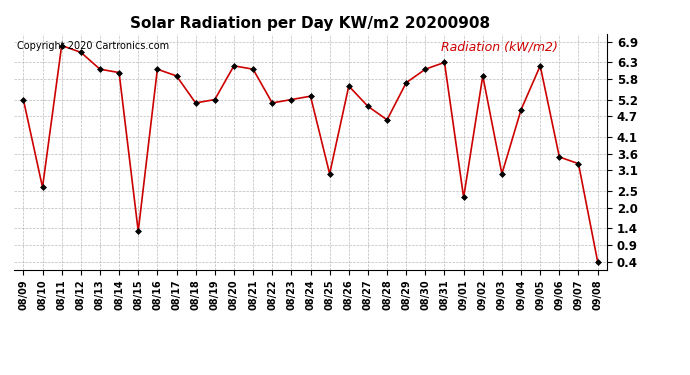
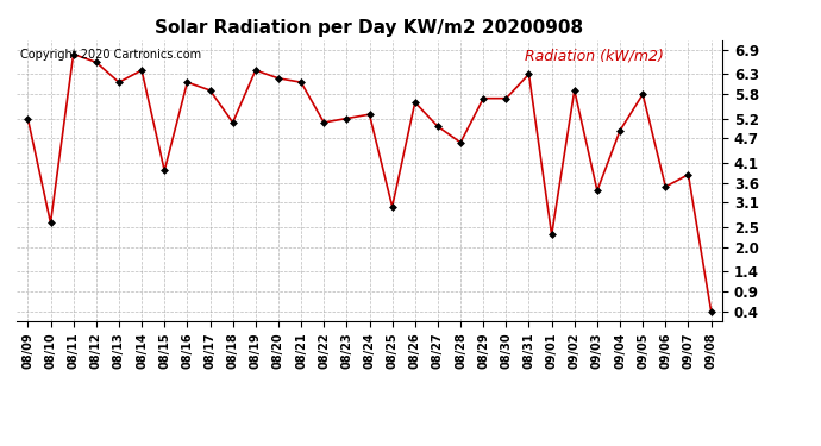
08/14: 6.0 -> 6.4
08/15: 1.3 -> 3.9
08/19: 5.2 -> 6.4
08/30: 6.1 -> 5.7
09/03: 3.0 -> 3.4
09/05: 6.2 -> 5.8
09/07: 3.3 -> 3.8
